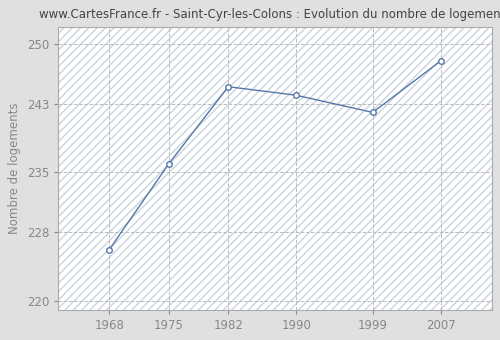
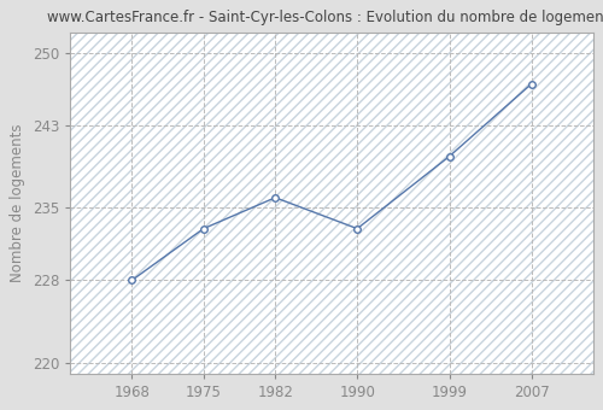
1968: 226 -> 228
1975: 236 -> 233
1982: 245 -> 236
1990: 244 -> 233
1999: 242 -> 240
2007: 248 -> 247
